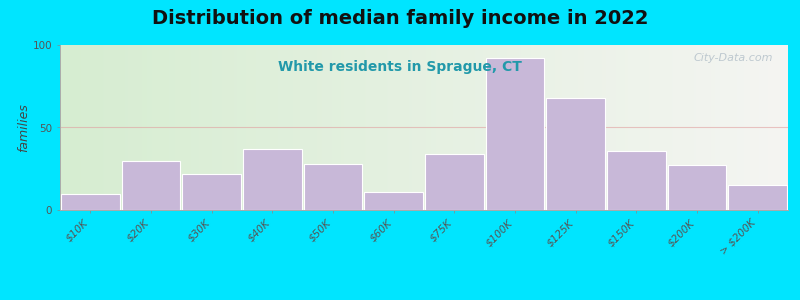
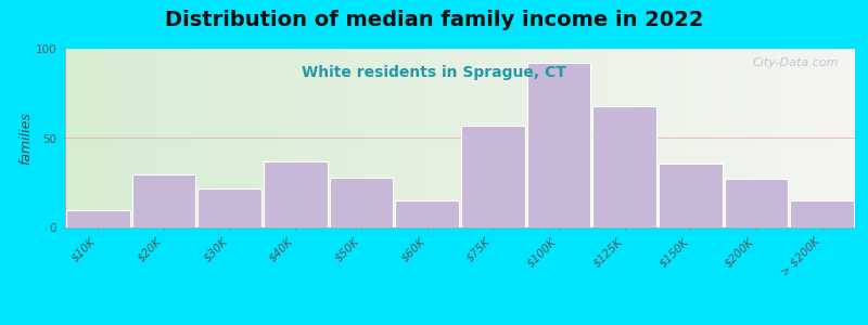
$60K: 11 -> 15
$75K: 34 -> 57
